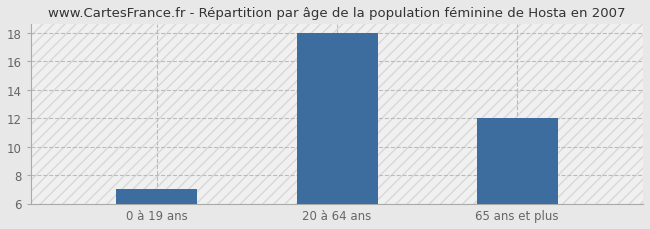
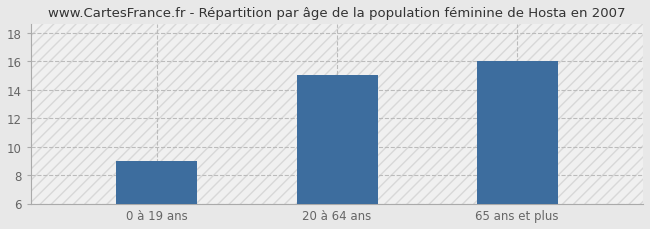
0 à 19 ans: 7 -> 9
20 à 64 ans: 18 -> 15
65 ans et plus: 12 -> 16
